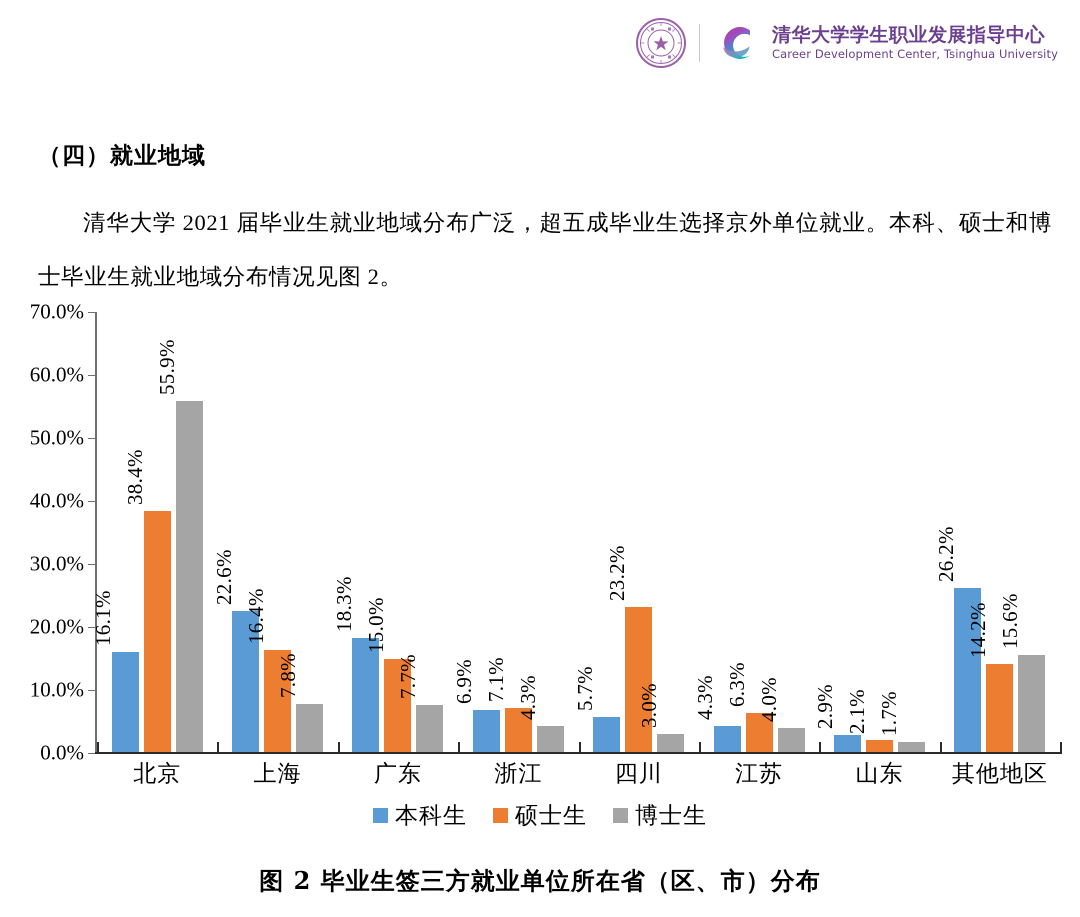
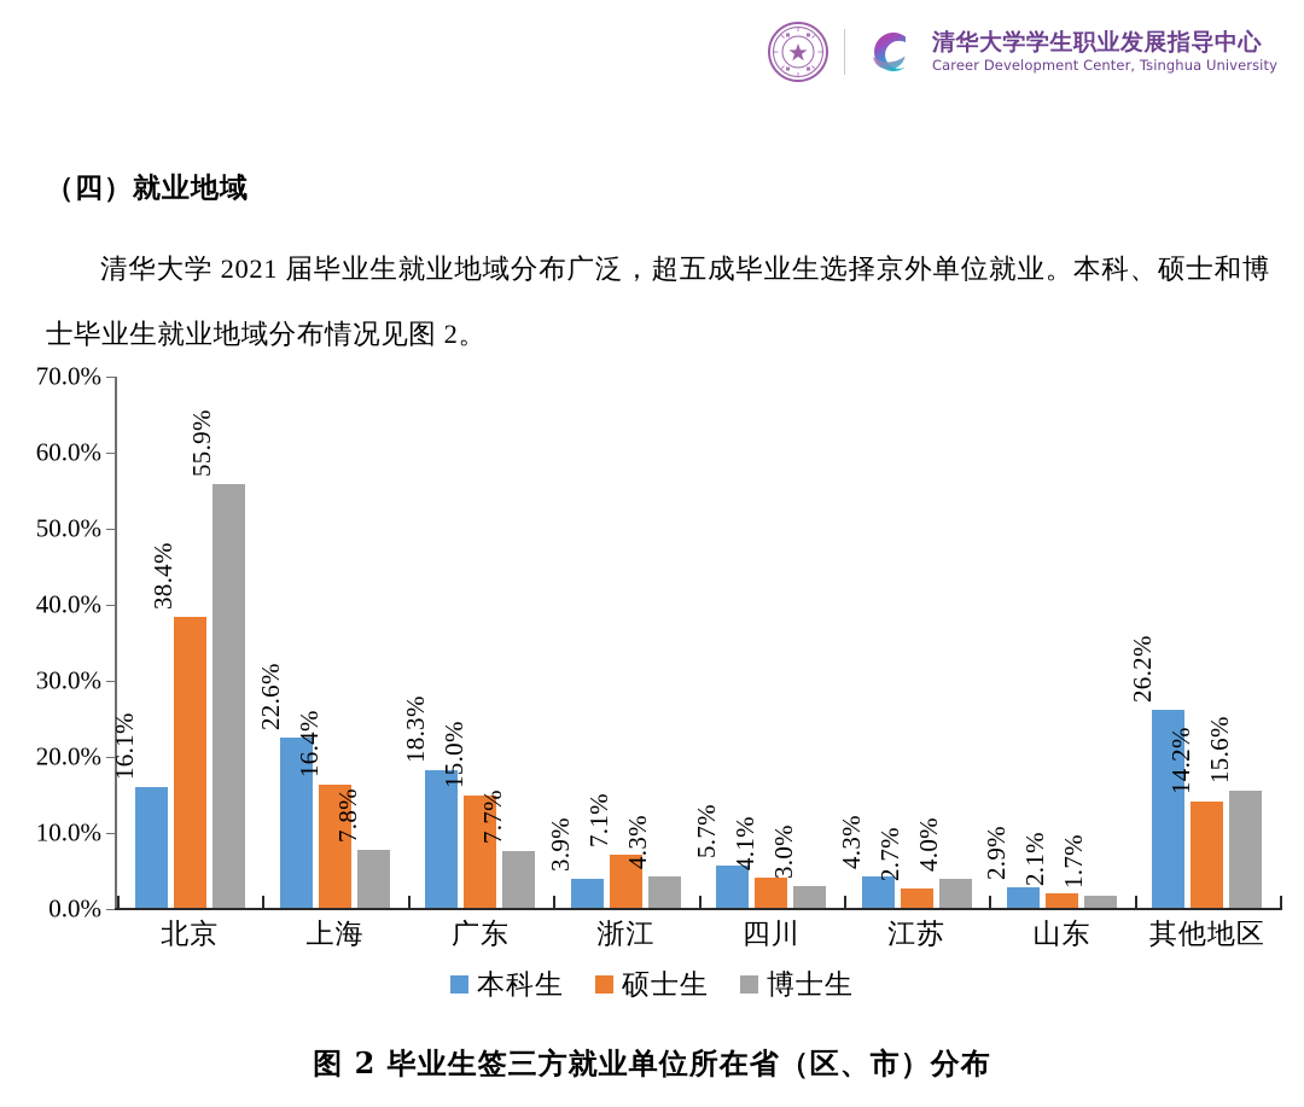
本科生/浙江: 6.9% -> 3.9%
硕士生/四川: 23.2% -> 4.1%
硕士生/江苏: 6.3% -> 2.7%
